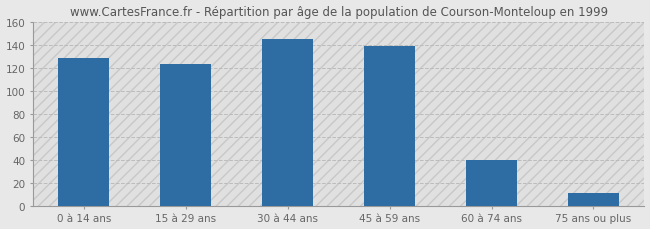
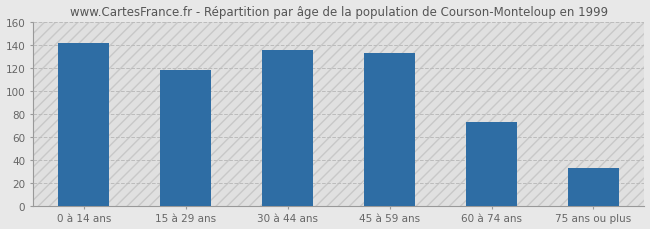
0 à 14 ans: 128 -> 141
15 à 29 ans: 123 -> 118
30 à 44 ans: 145 -> 135
45 à 59 ans: 139 -> 133
60 à 74 ans: 40 -> 73
75 ans ou plus: 11 -> 33
